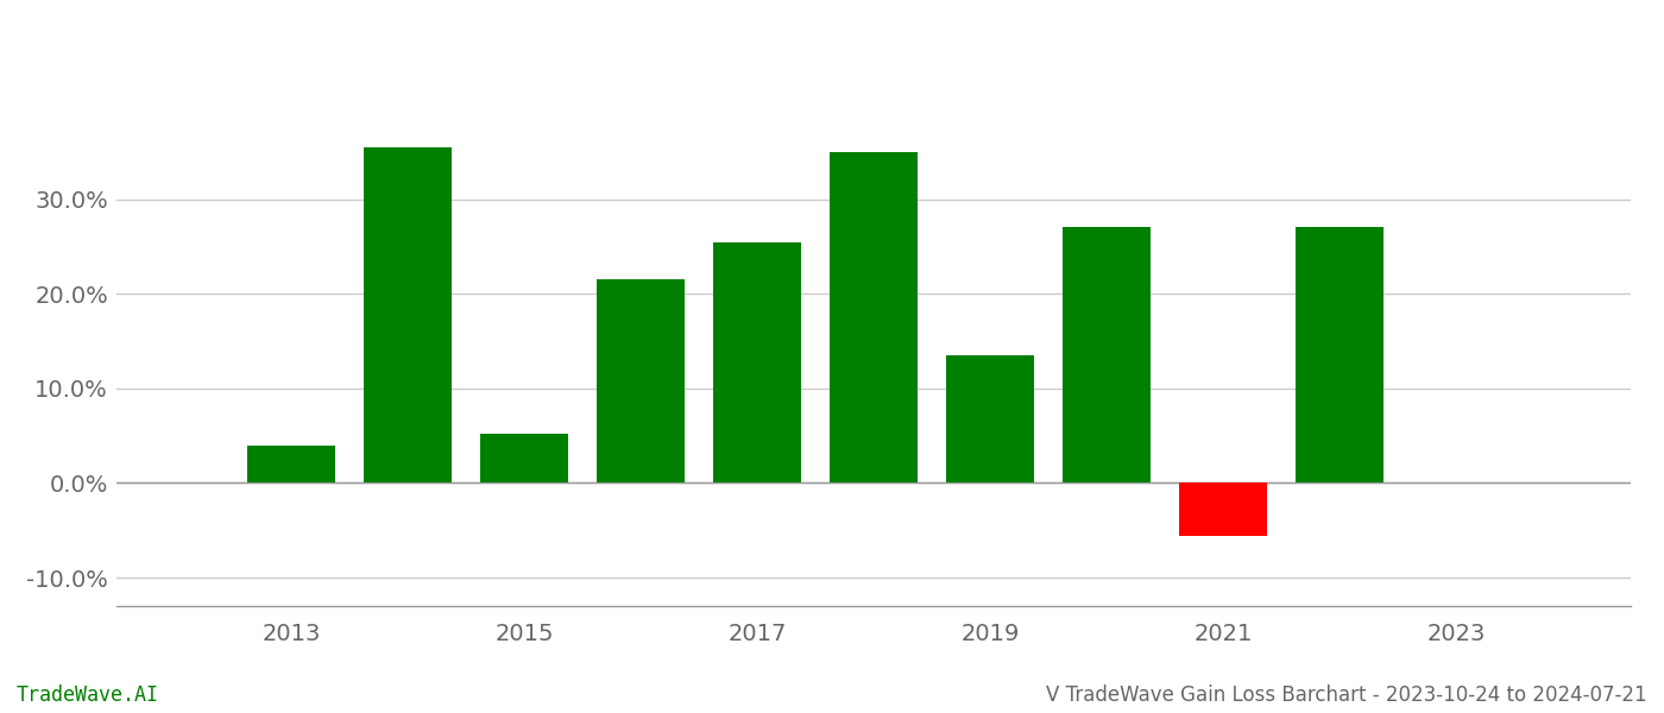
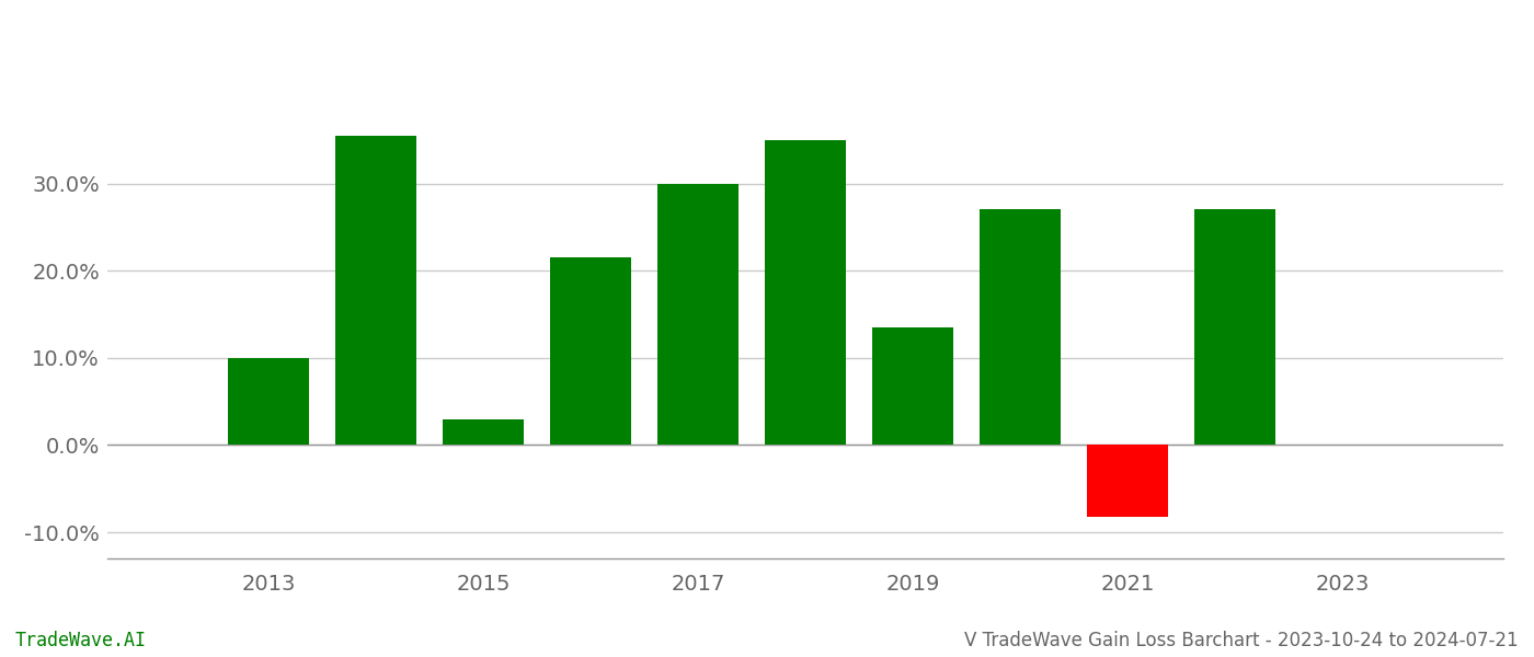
2013: 4.0% -> 10.0%
2015: 5.2% -> 3.0%
2017: 25.4% -> 30.0%
2021: -5.6% -> -8.2%
